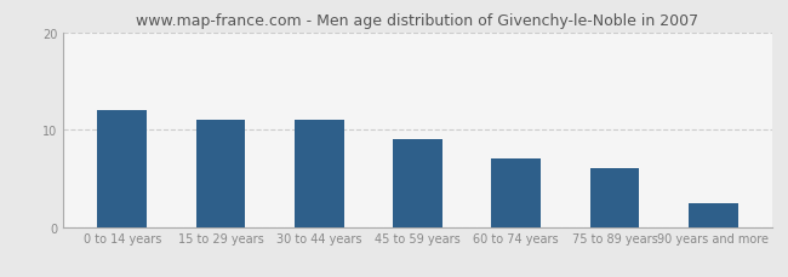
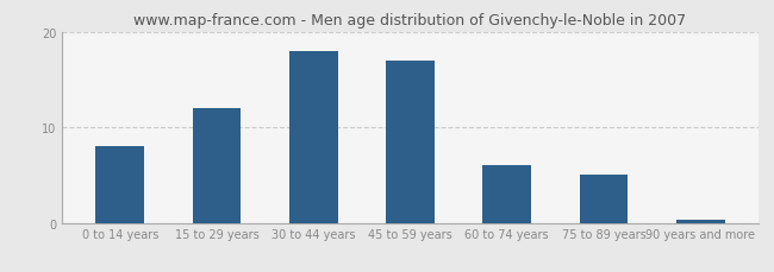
0 to 14 years: 12.0 -> 8.0
15 to 29 years: 11.0 -> 12.0
30 to 44 years: 11.0 -> 18.0
45 to 59 years: 9.0 -> 17.0
60 to 74 years: 7.0 -> 6.0
75 to 89 years: 6.0 -> 5.0
90 years and more: 2.4 -> 0.3
